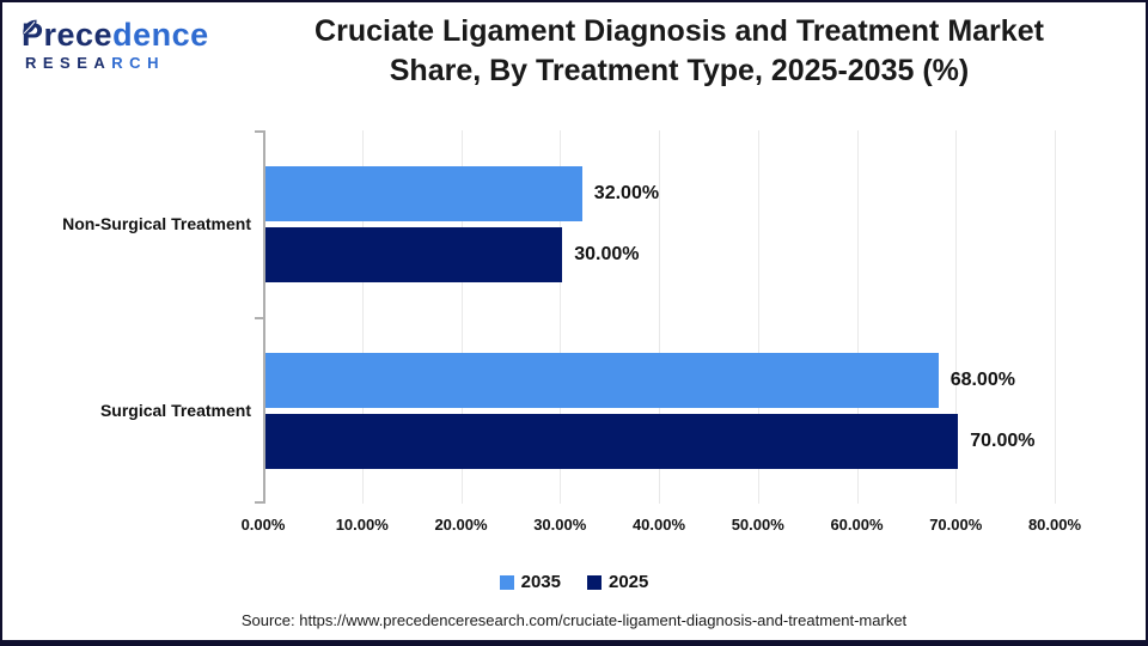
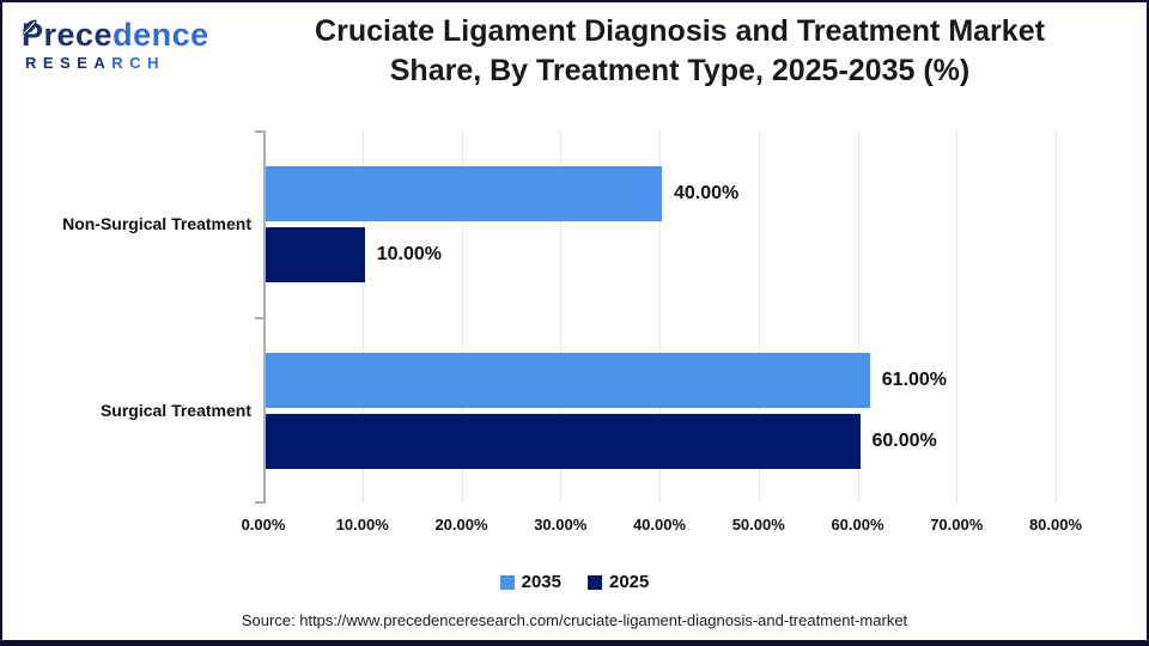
2035/Non-Surgical Treatment: 32.00% -> 40.00%
2025/Non-Surgical Treatment: 30.00% -> 10.00%
2035/Surgical Treatment: 68.00% -> 61.00%
2025/Surgical Treatment: 70.00% -> 60.00%
